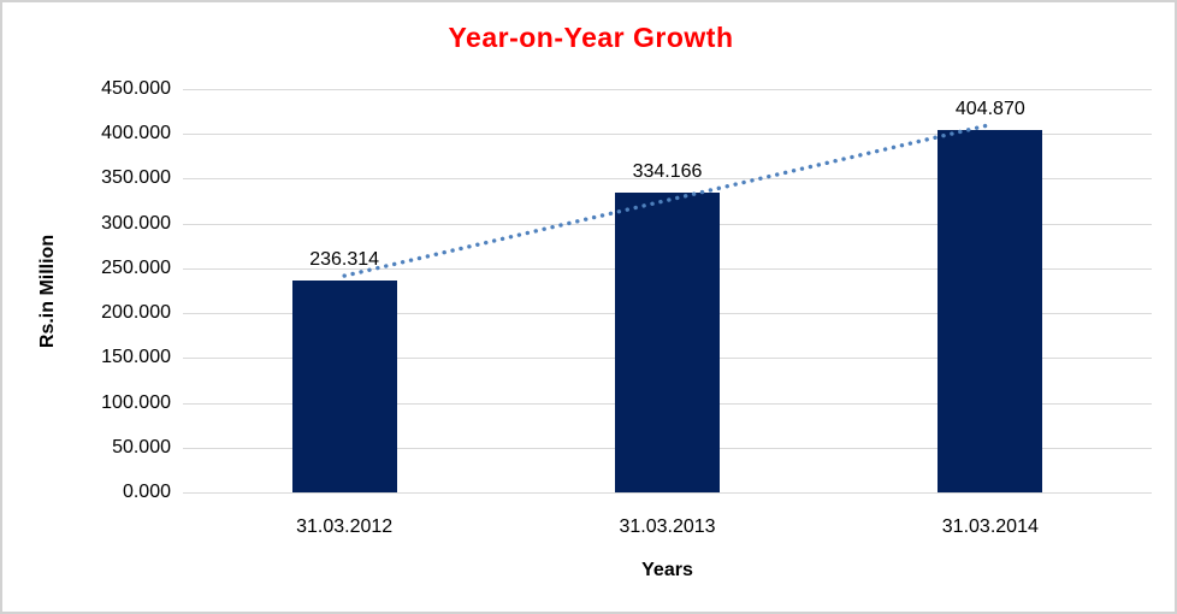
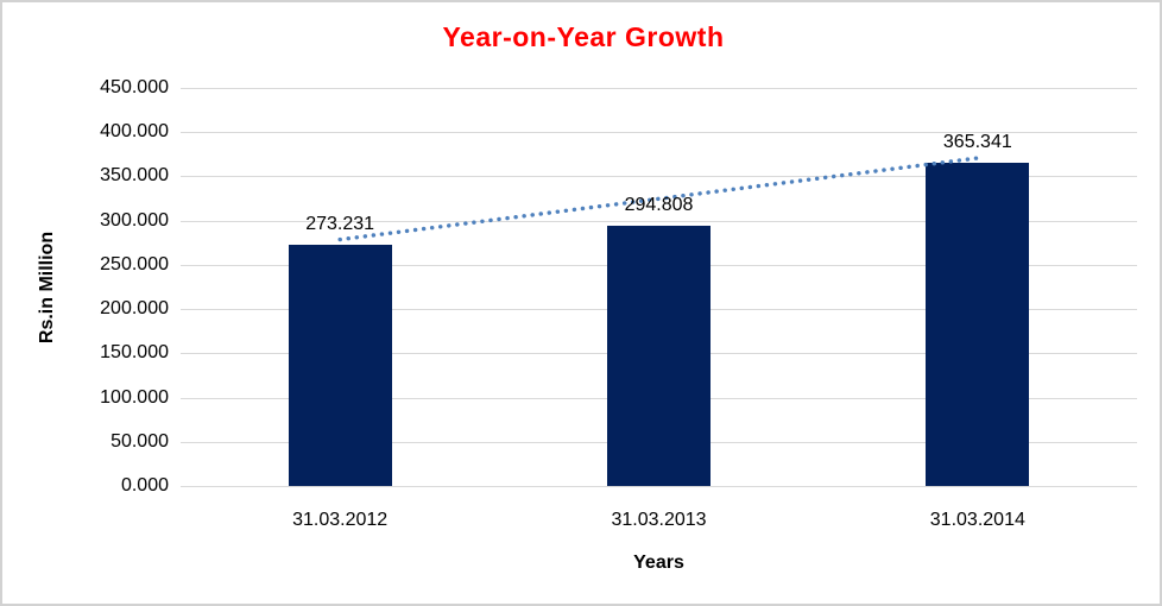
31.03.2012: 236.314 -> 273.231
31.03.2013: 334.166 -> 294.808
31.03.2014: 404.870 -> 365.341
